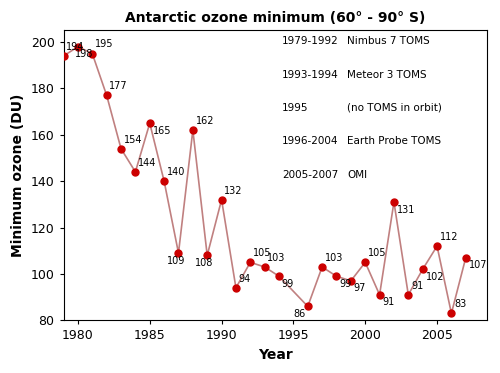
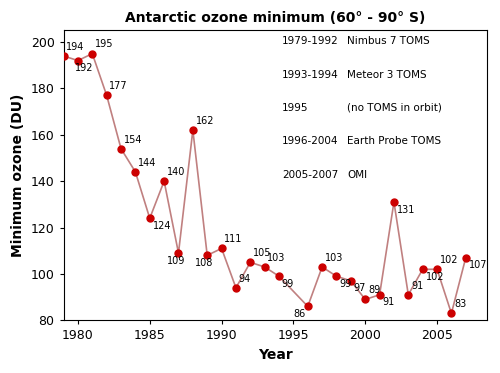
1980: 198 -> 192
1985: 165 -> 124
1990: 132 -> 111
2000: 105 -> 89
2005: 112 -> 102
